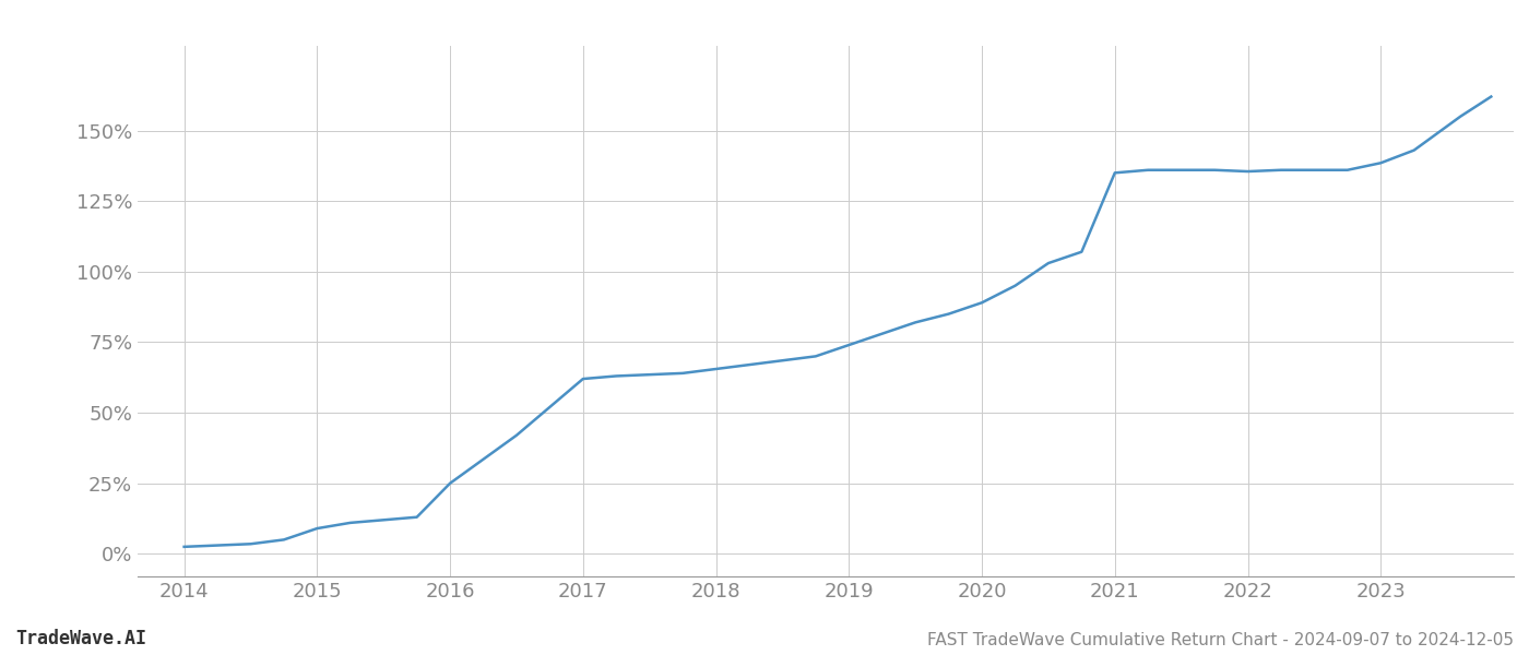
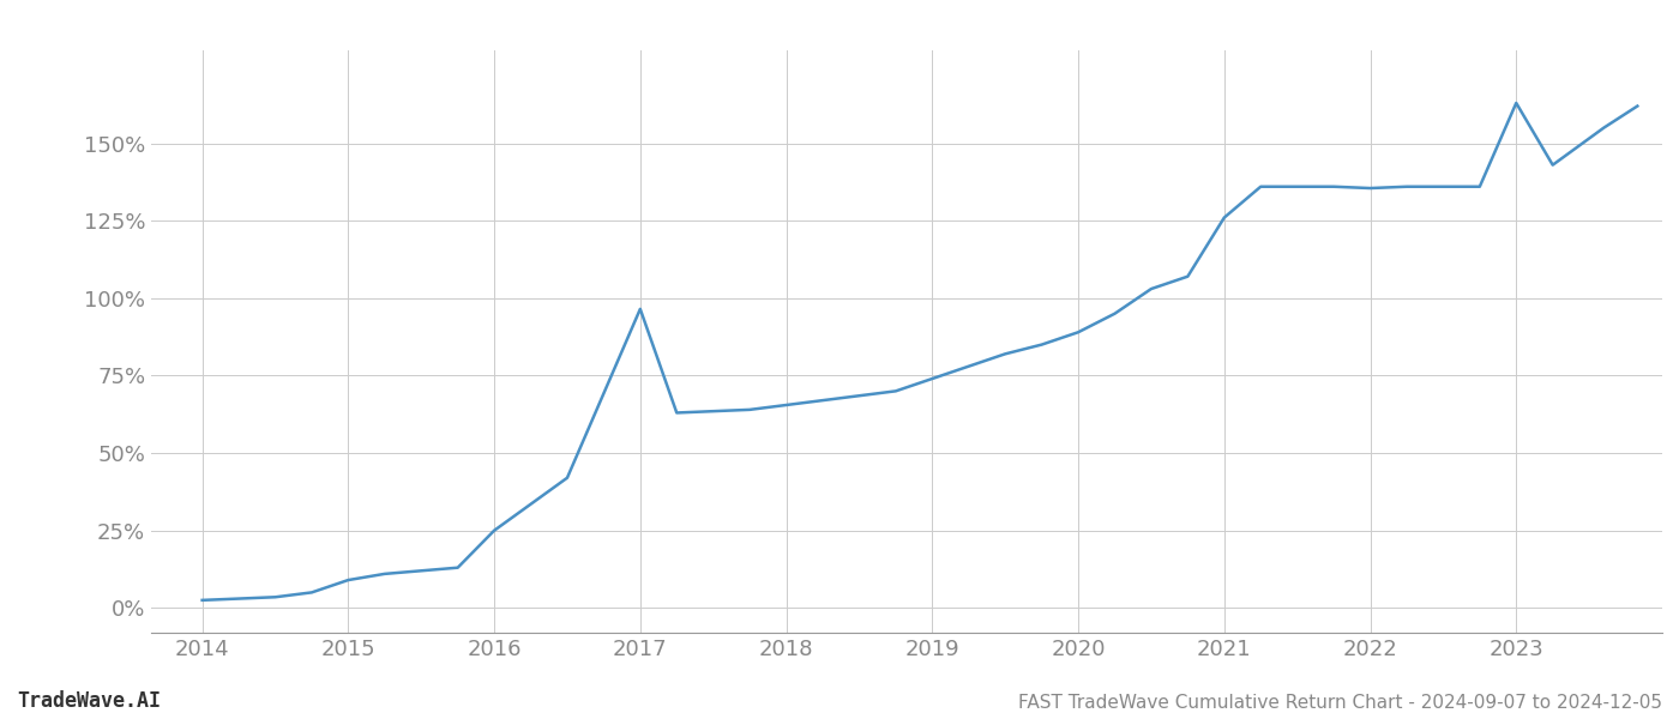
2017: 62.0% -> 96.5%
2021: 135.0% -> 126.0%
2023: 138.5% -> 163.0%
